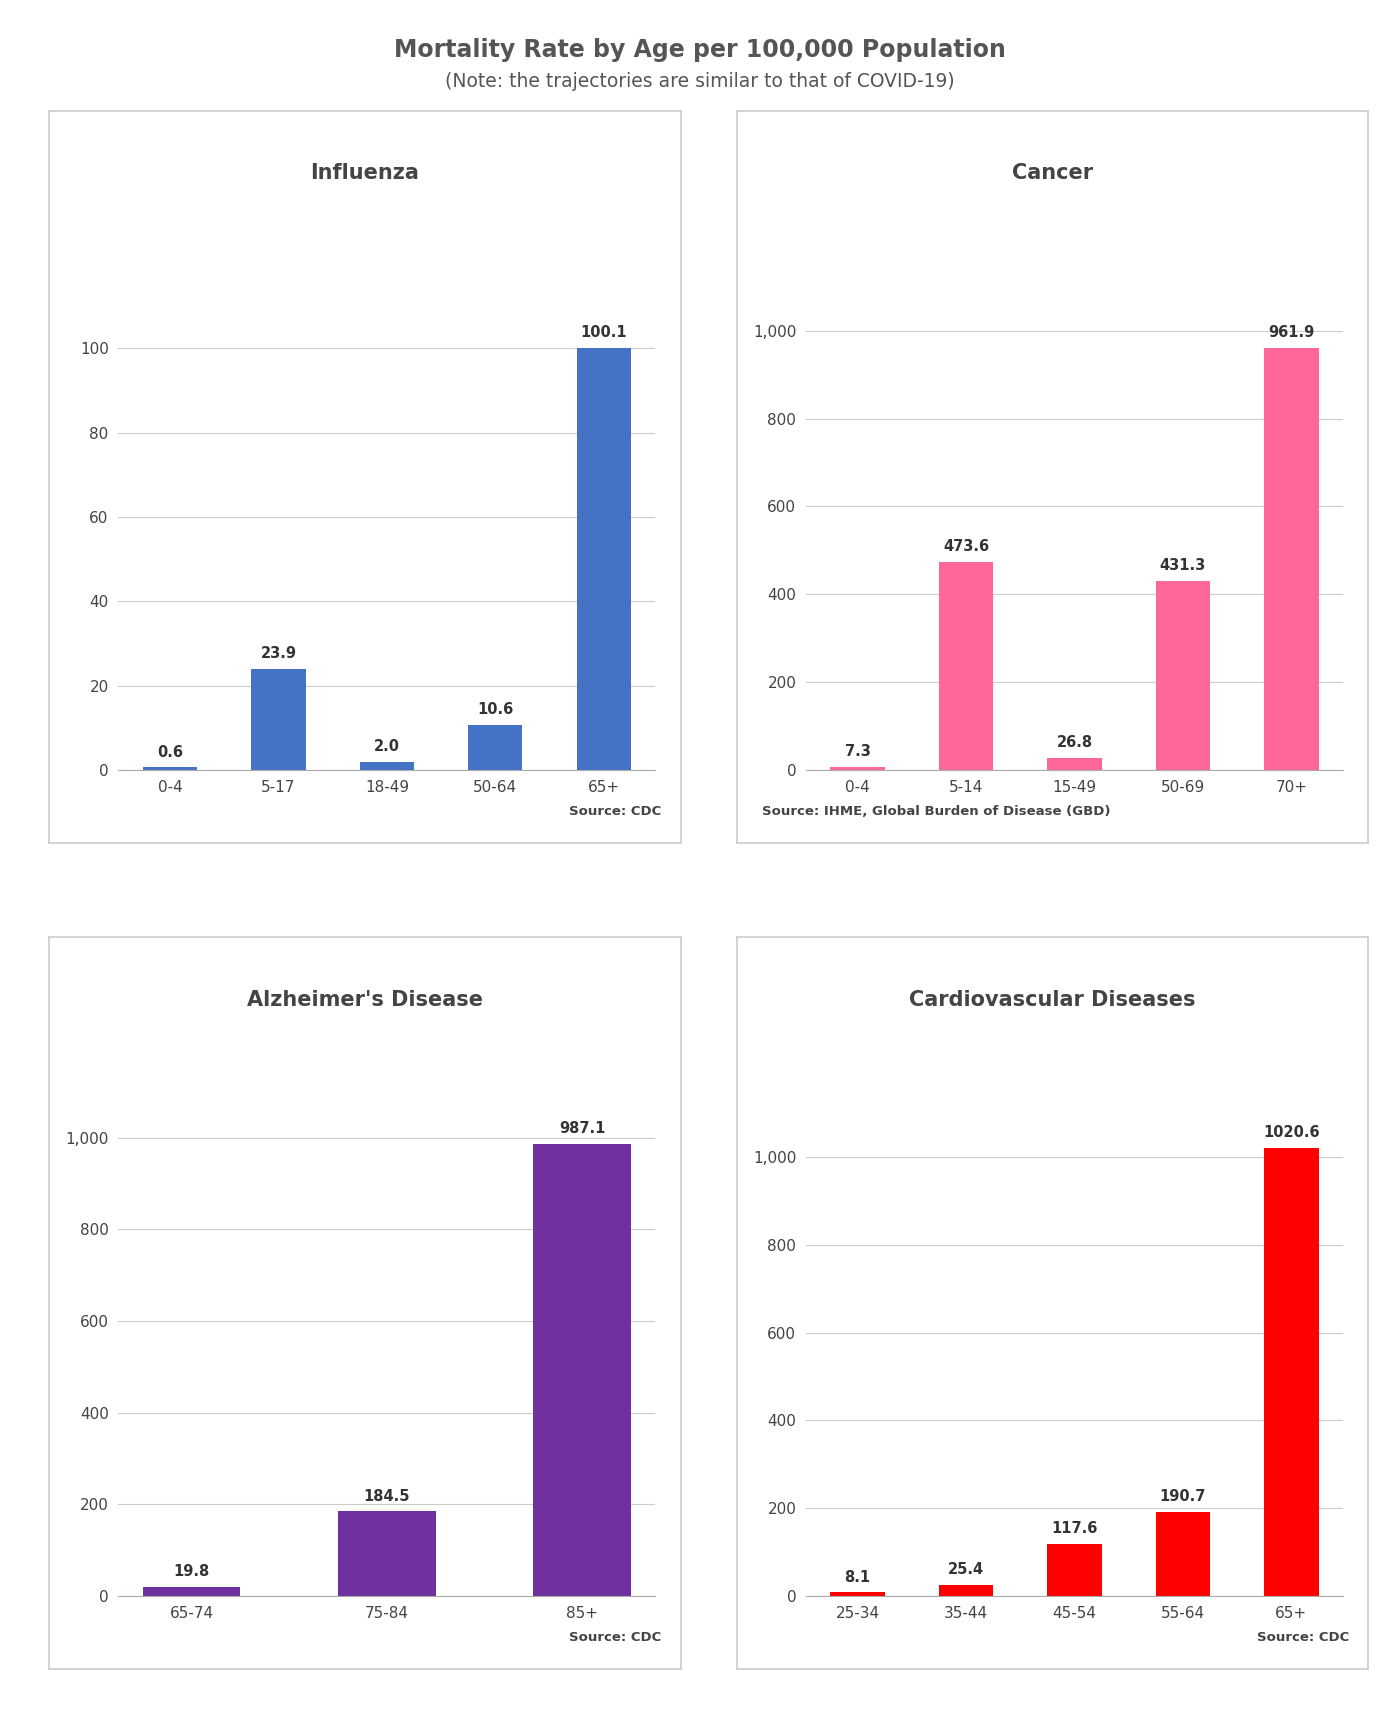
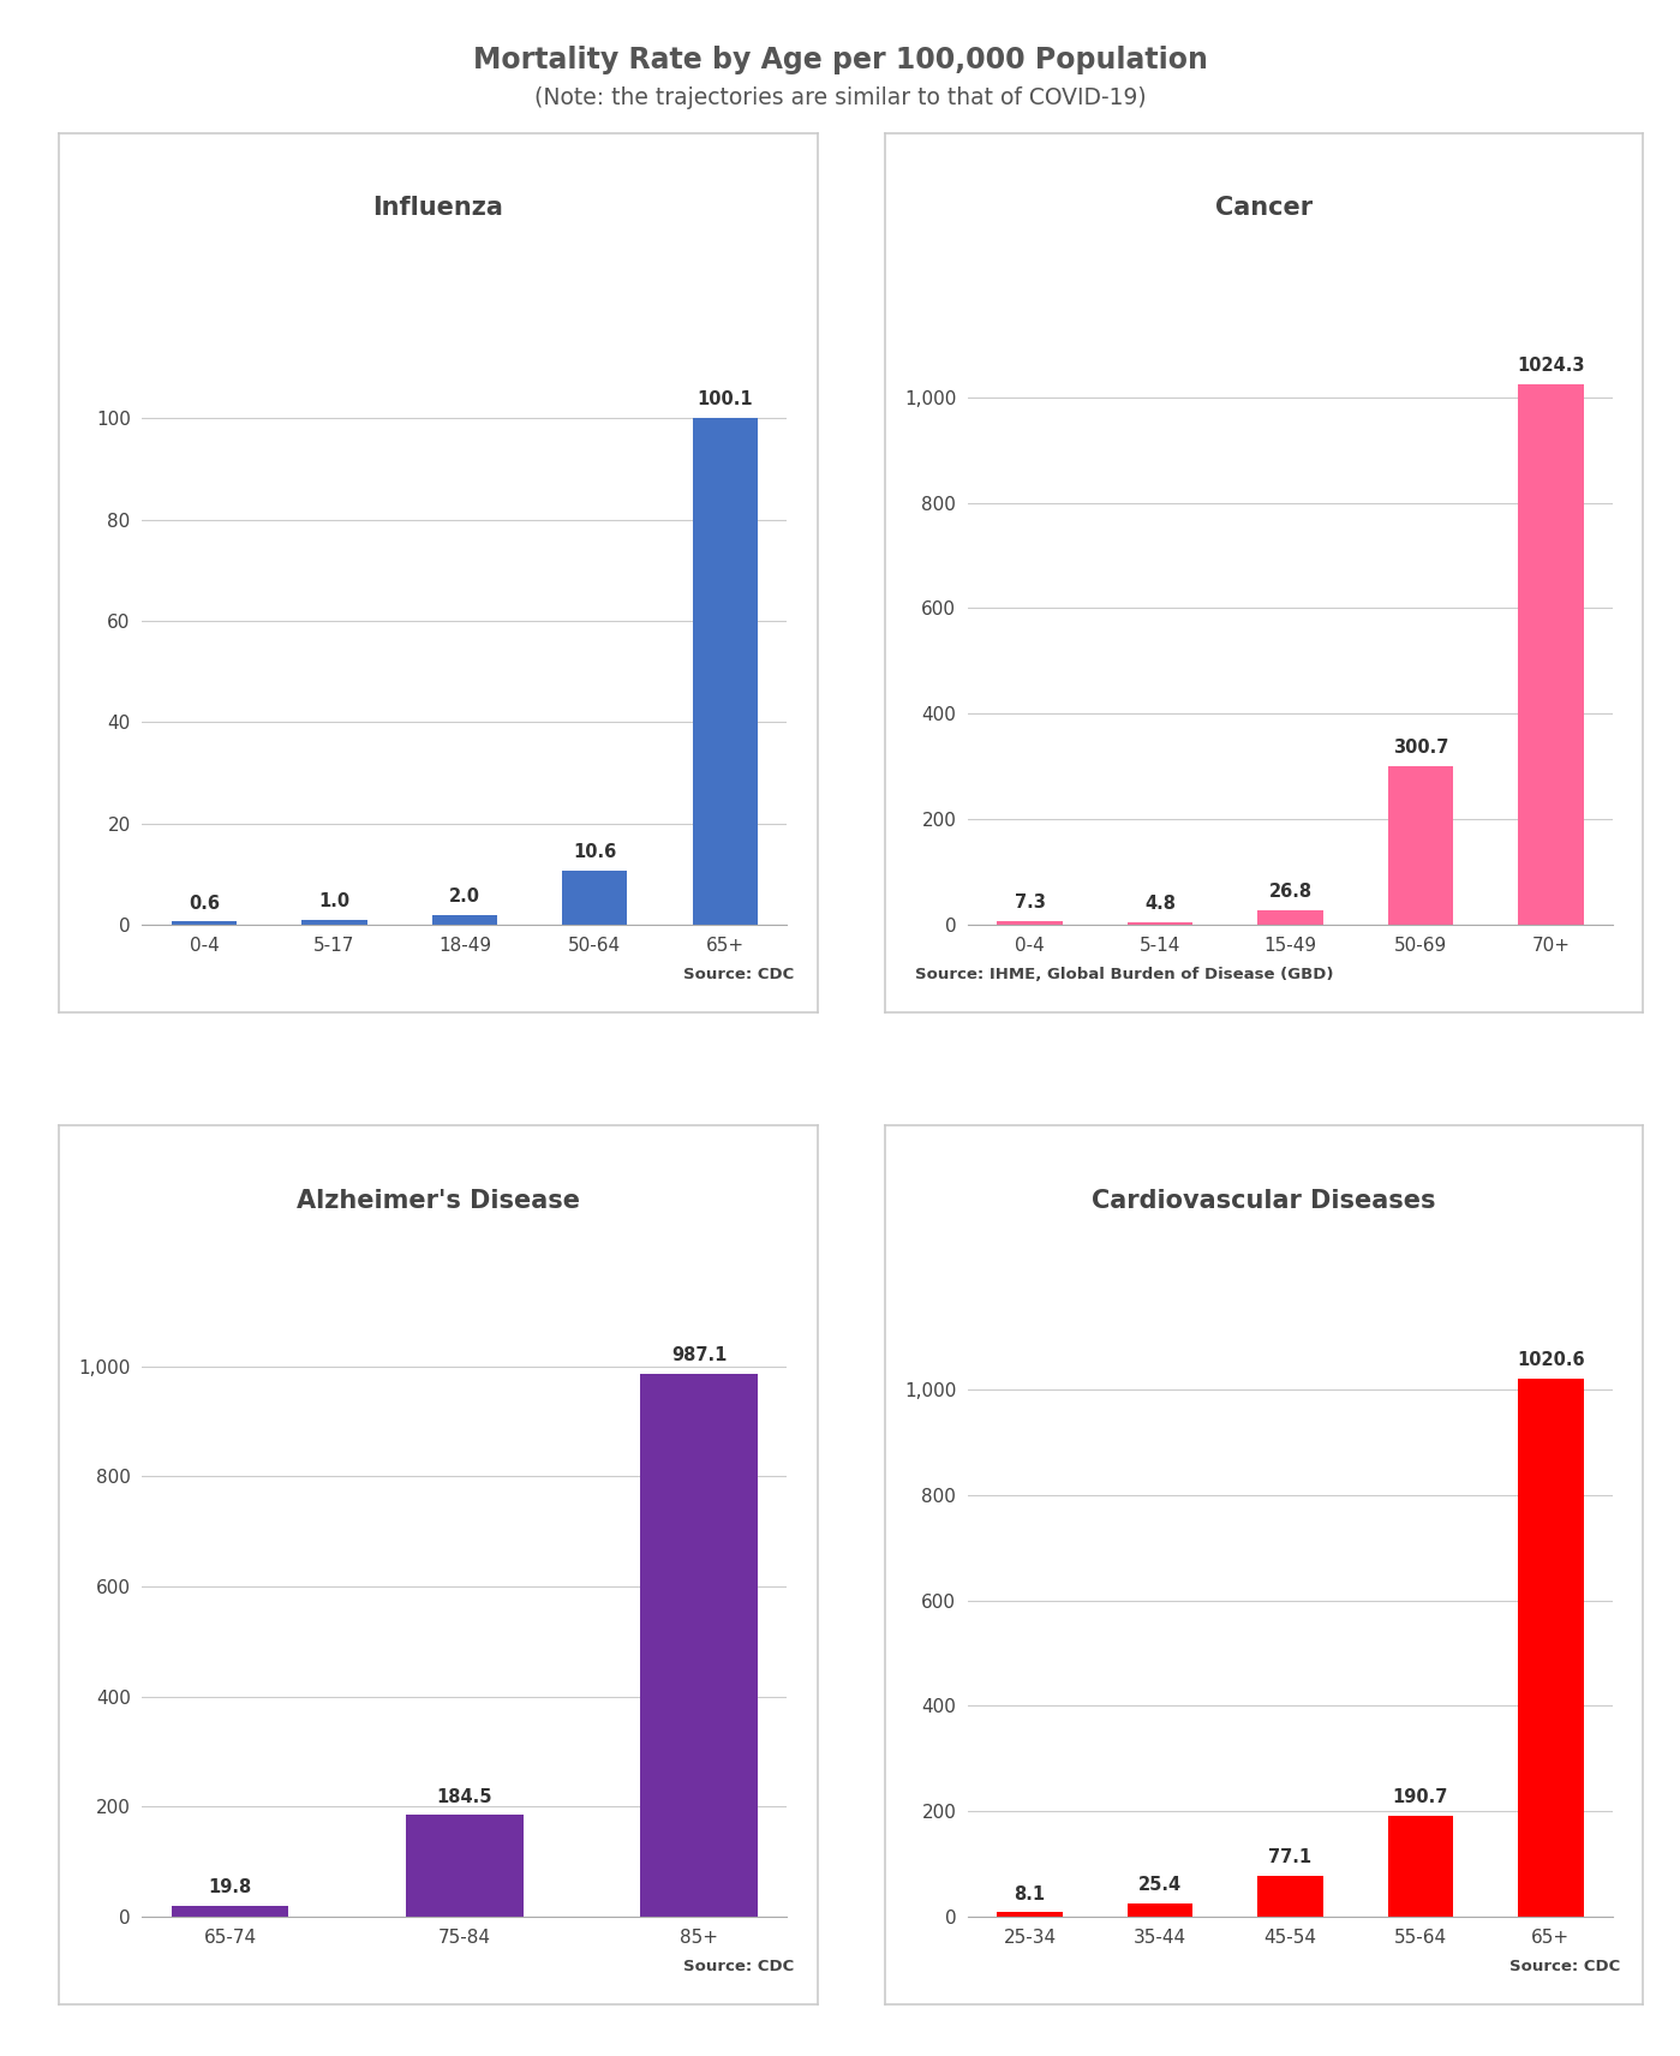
5-17: 23.9 -> 1.0
5-14: 473.6 -> 4.8
50-69: 431.3 -> 300.7
70+: 961.9 -> 1024.3
45-54: 117.6 -> 77.1
